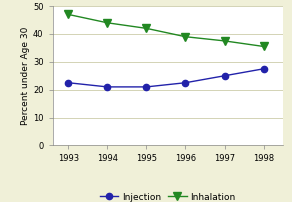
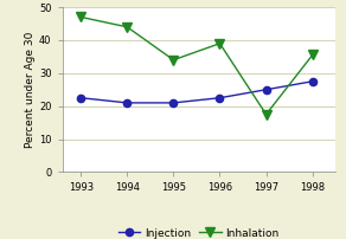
Inhalation/1995: 42.0 -> 34.0
Inhalation/1997: 37.5 -> 17.5
